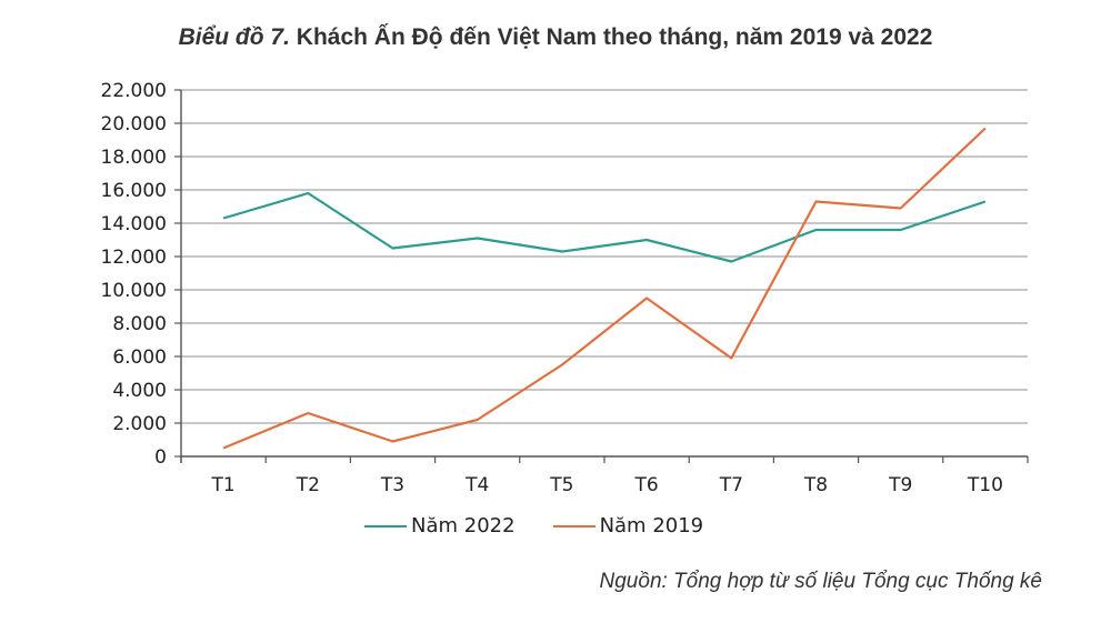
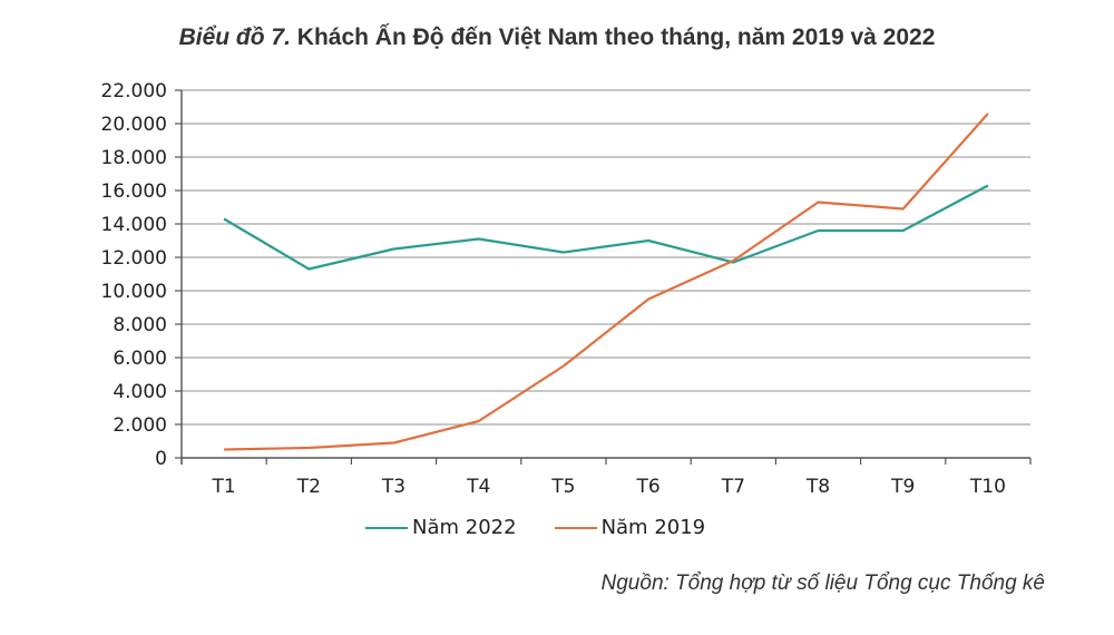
Năm 2022/T2: 15800 -> 11300
Năm 2019/T2: 2600 -> 600
Năm 2019/T7: 5900 -> 11800
Năm 2022/T10: 15300 -> 16300
Năm 2019/T10: 19700 -> 20600
